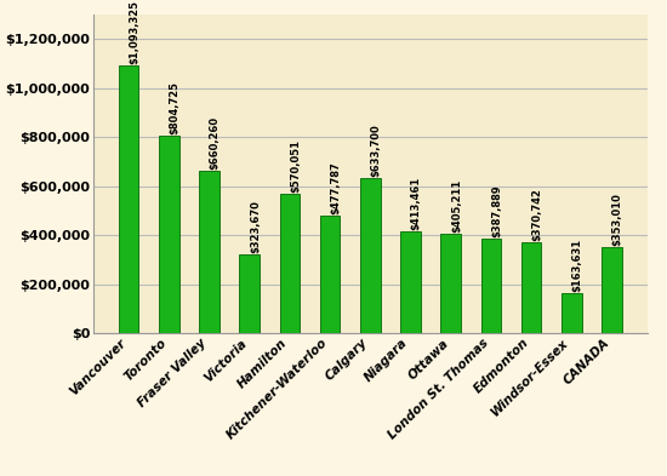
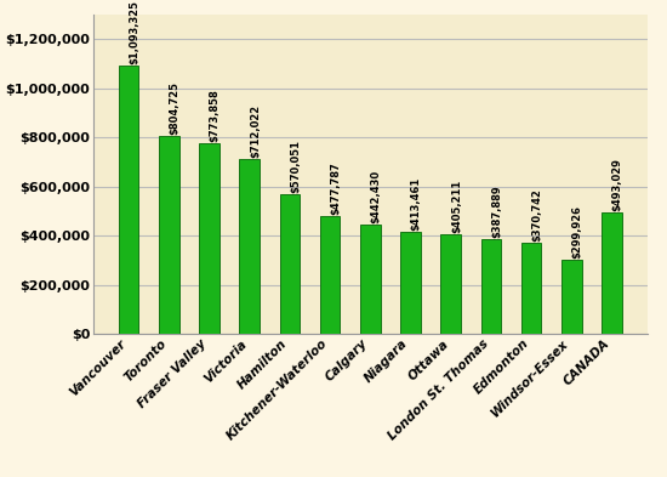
Fraser Valley: $660,260 -> $773,858
Victoria: $323,670 -> $712,022
Calgary: $633,700 -> $442,430
Windsor-Essex: $163,631 -> $299,926
CANADA: $353,010 -> $493,029
